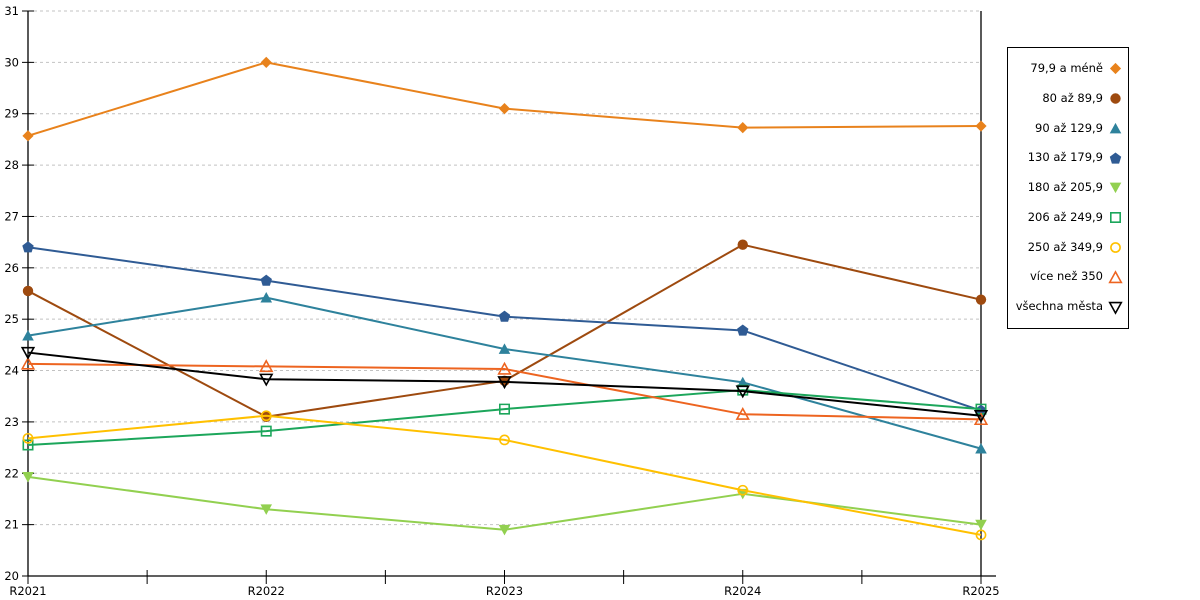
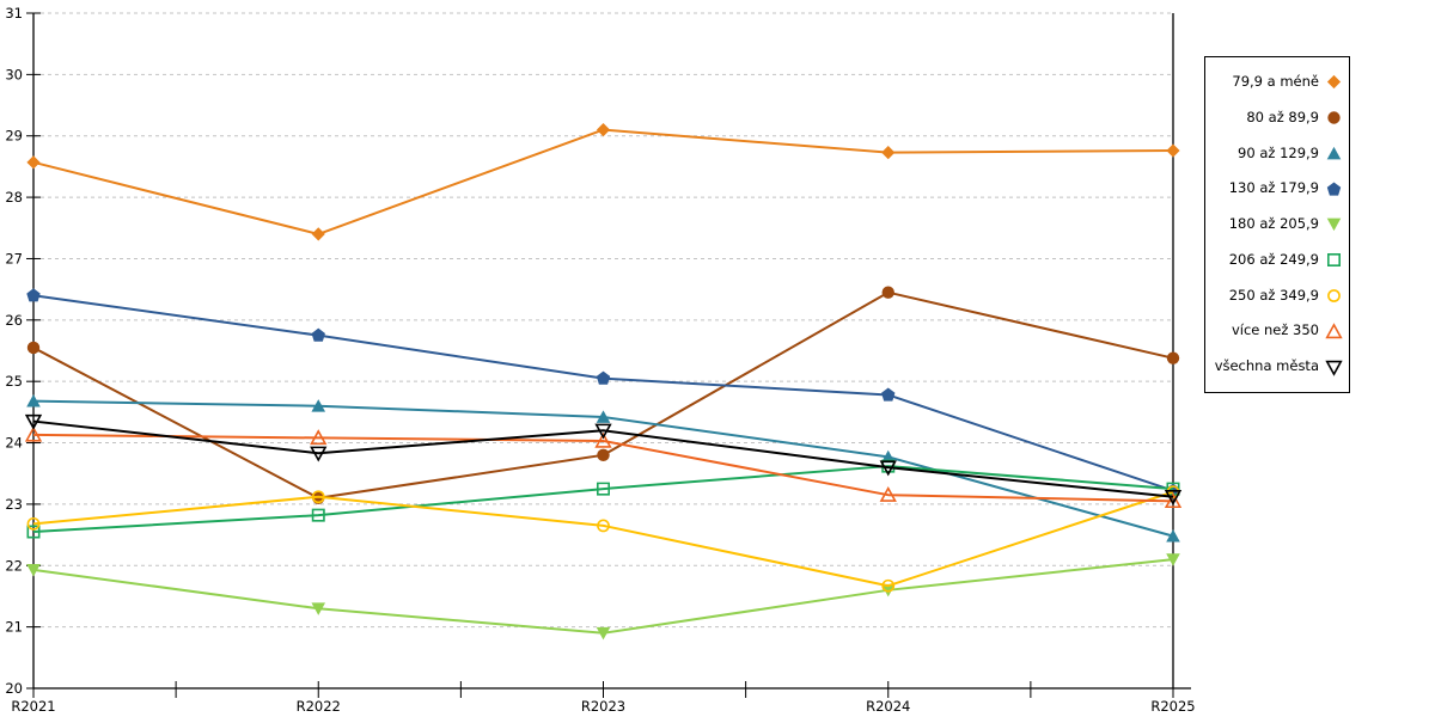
79,9 a méně/R2022: 30.0 -> 27.4
90 až 129,9/R2022: 25.4 -> 24.6
všechna města/R2023: 23.8 -> 24.2
180 až 205,9/R2025: 21.0 -> 22.1
250 až 349,9/R2025: 20.8 -> 23.2
